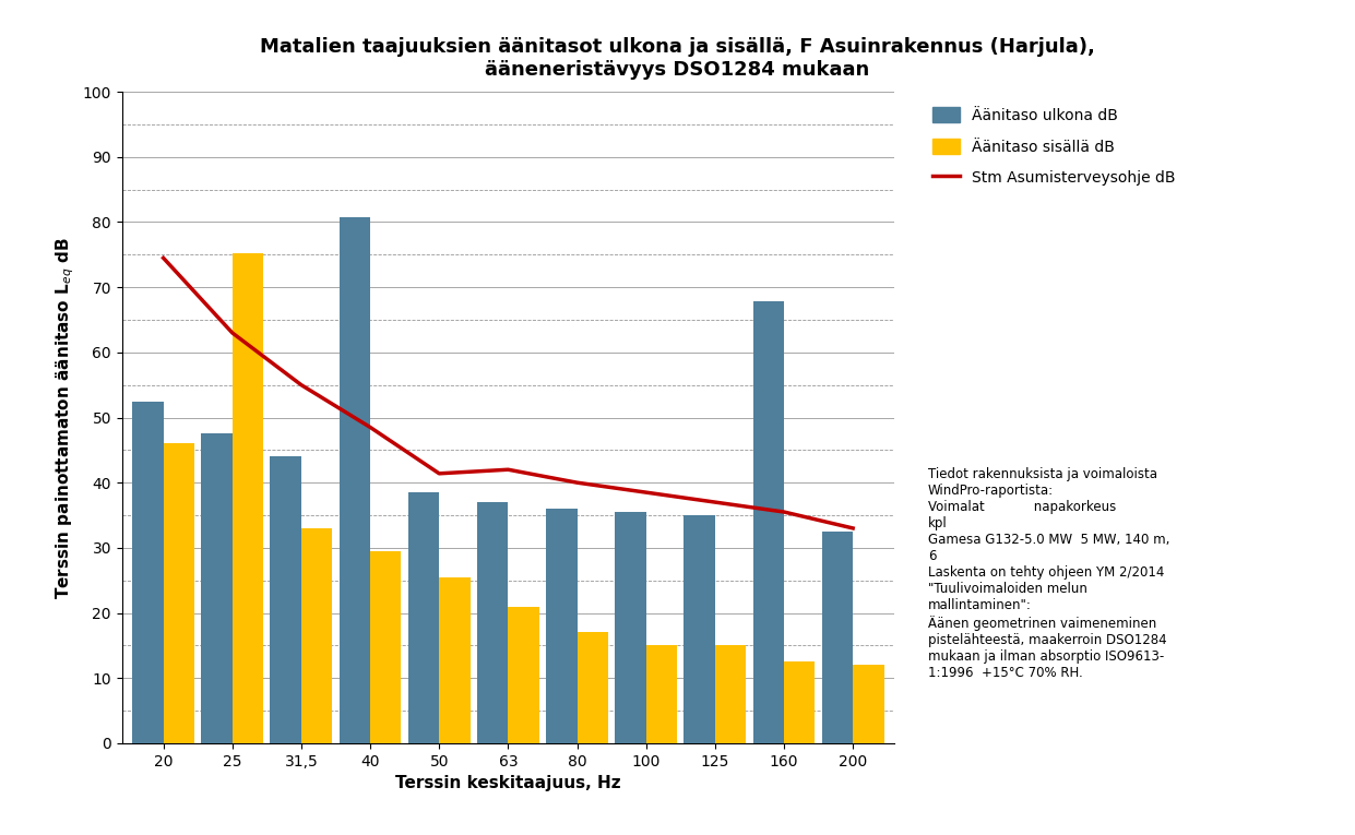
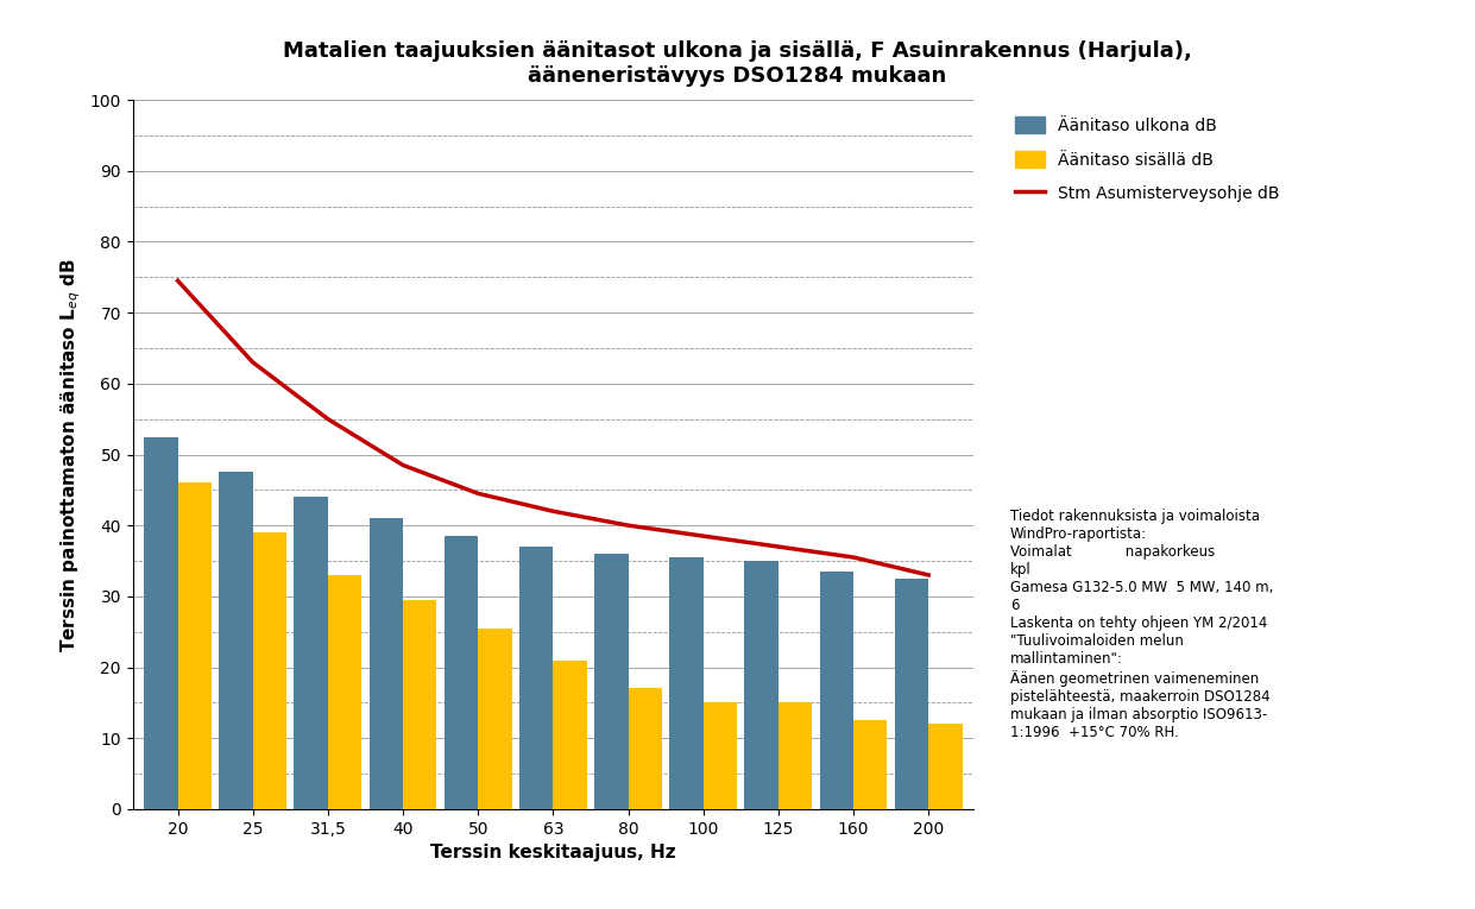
Äänitaso sisällä dB/25: 75.2 -> 39.0
Äänitaso ulkona dB/40: 80.8 -> 41.0
Stm Asumisterveysohje dB/50: 41.4 -> 44.5
Äänitaso ulkona dB/160: 67.8 -> 33.5
